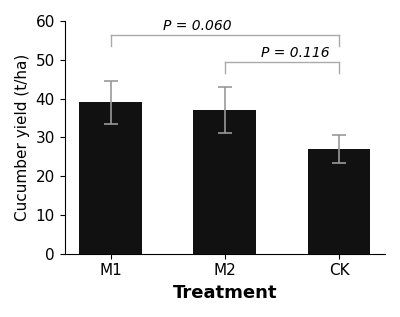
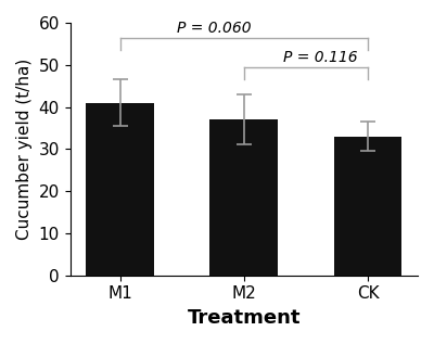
M1: 39 -> 41
CK: 27 -> 33
